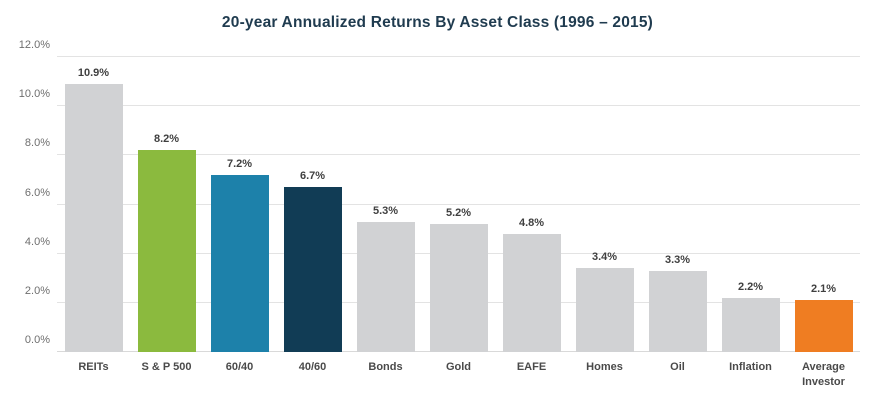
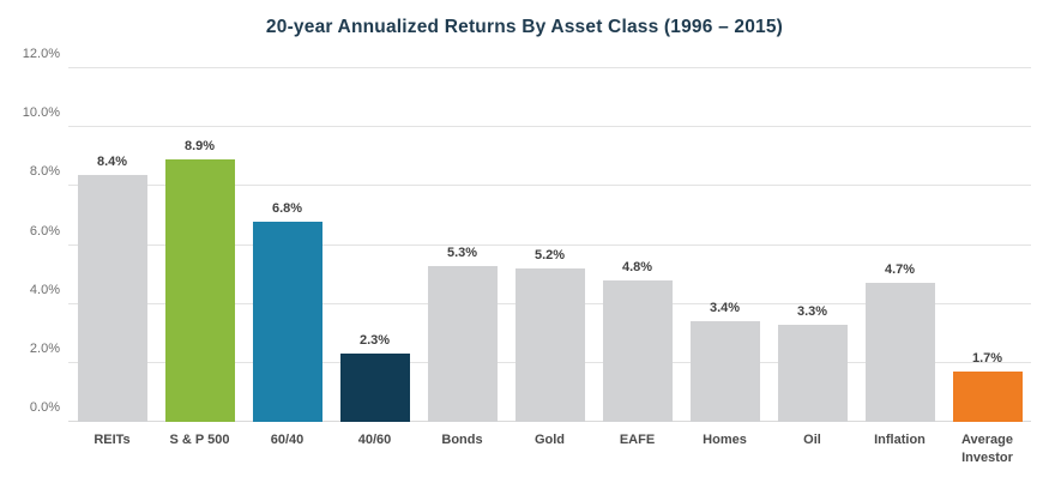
REITs: 10.9% -> 8.4%
S & P 500: 8.2% -> 8.9%
60/40: 7.2% -> 6.8%
40/60: 6.7% -> 2.3%
Inflation: 2.2% -> 4.7%
Average Investor: 2.1% -> 1.7%
